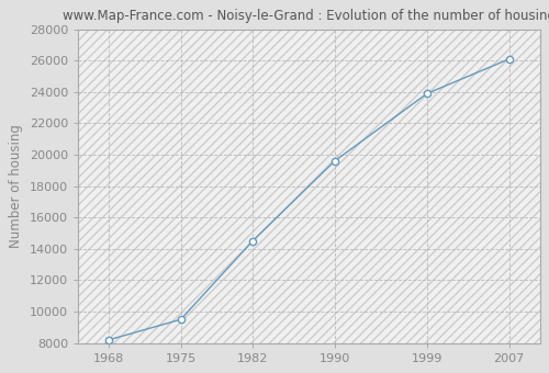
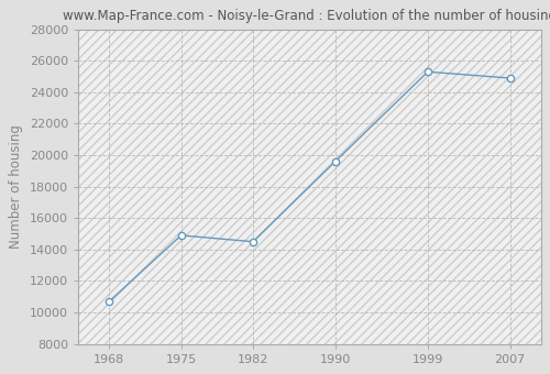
1968: 8200 -> 10700
1975: 9500 -> 14900
1999: 23900 -> 25300
2007: 26100 -> 24900
